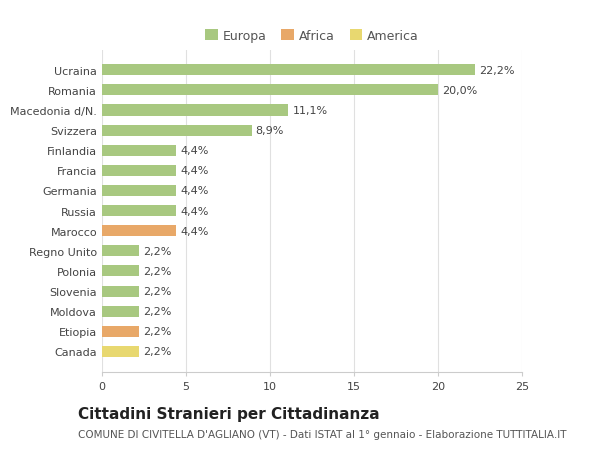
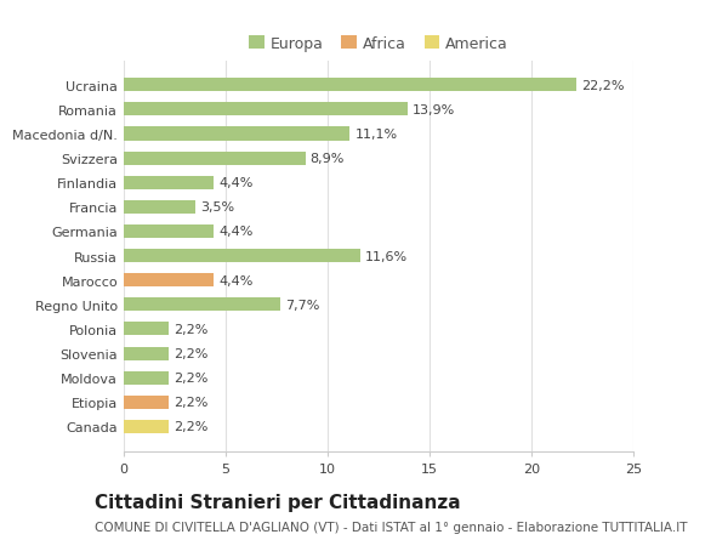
Romania: 20,0% -> 13,9%
Francia: 4,4% -> 3,5%
Russia: 4,4% -> 11,6%
Regno Unito: 2,2% -> 7,7%
